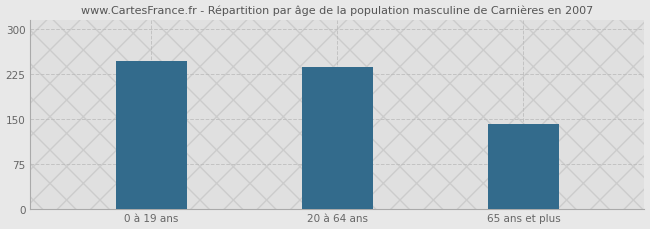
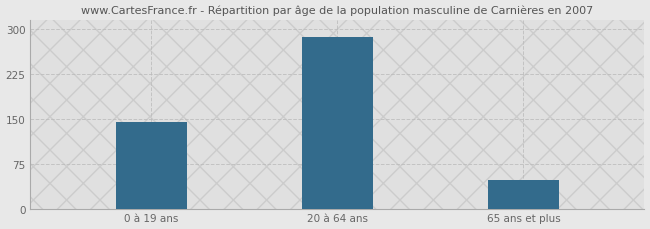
0 à 19 ans: 246 -> 144
20 à 64 ans: 236 -> 287
65 ans et plus: 142 -> 47
